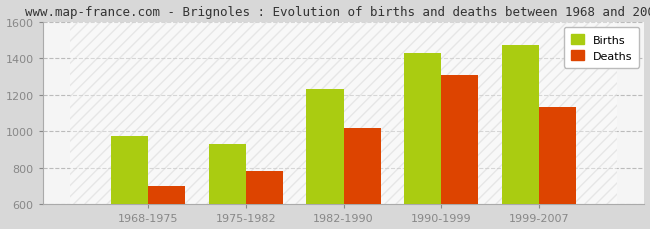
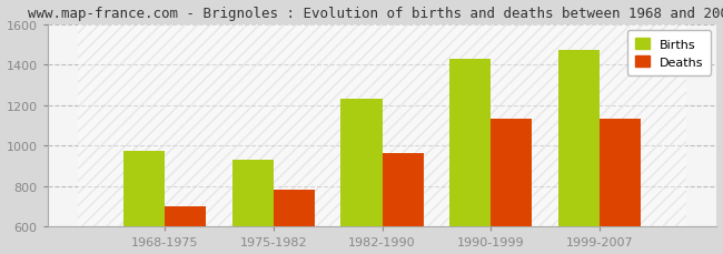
Deaths/1982-1990: 1020 -> 960
Deaths/1990-1999: 1310 -> 1140
